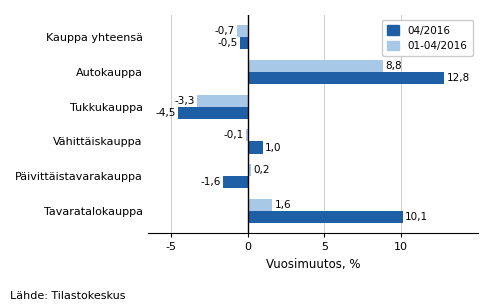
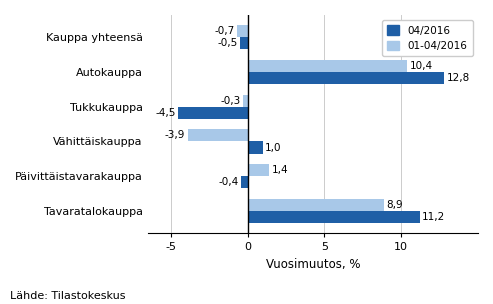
01-04/2016/Autokauppa: 8,8 -> 10,4
01-04/2016/Tukkukauppa: -3,3 -> -0,3
01-04/2016/Vähittäiskauppa: -0,1 -> -3,9
01-04/2016/Päivittäistavarakauppa: 0,2 -> 1,4
04/2016/Päivittäistavarakauppa: -1,6 -> -0,4
01-04/2016/Tavaratalokauppa: 1,6 -> 8,9
04/2016/Tavaratalokauppa: 10,1 -> 11,2
